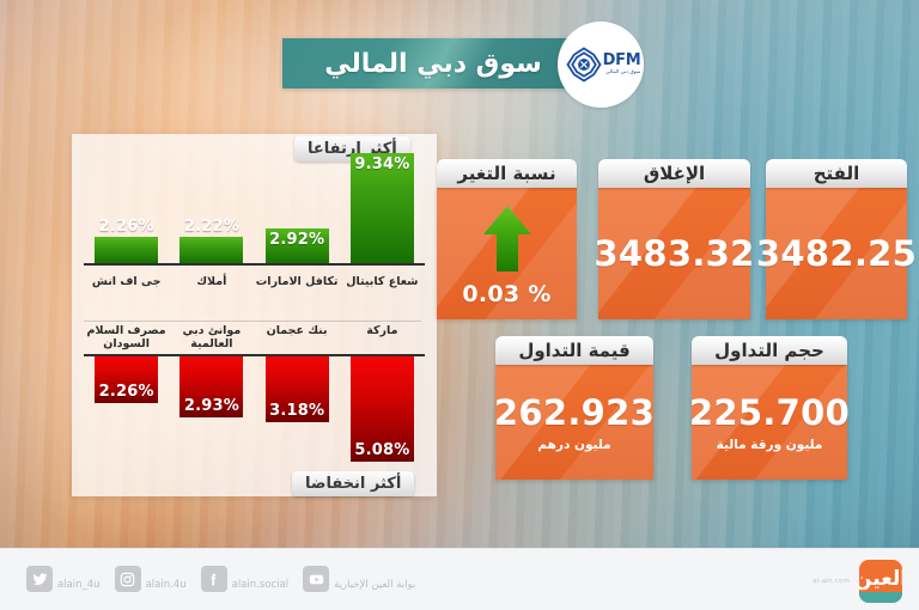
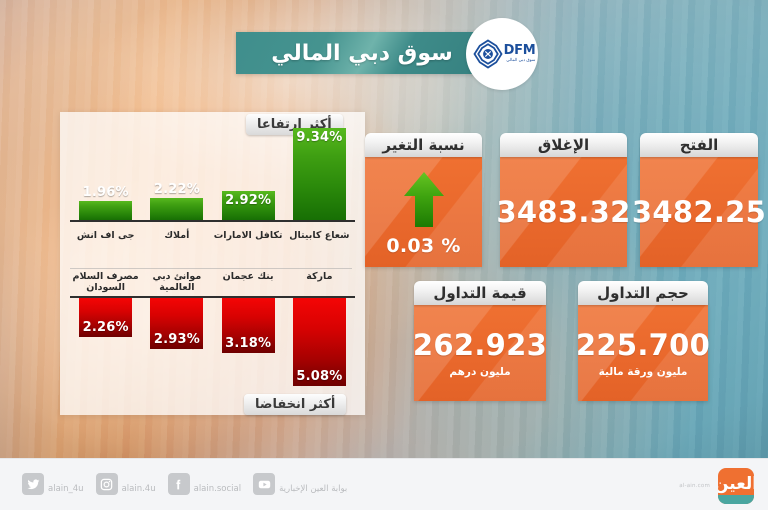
أكثر ارتفاعا/جى اف انش: 2.26% -> 1.96%
